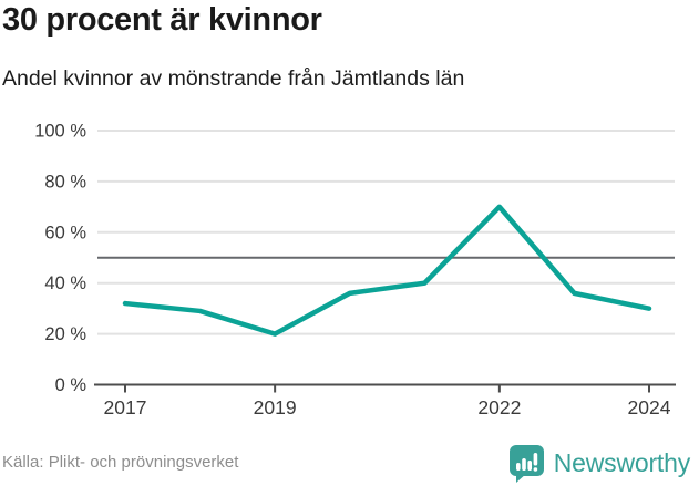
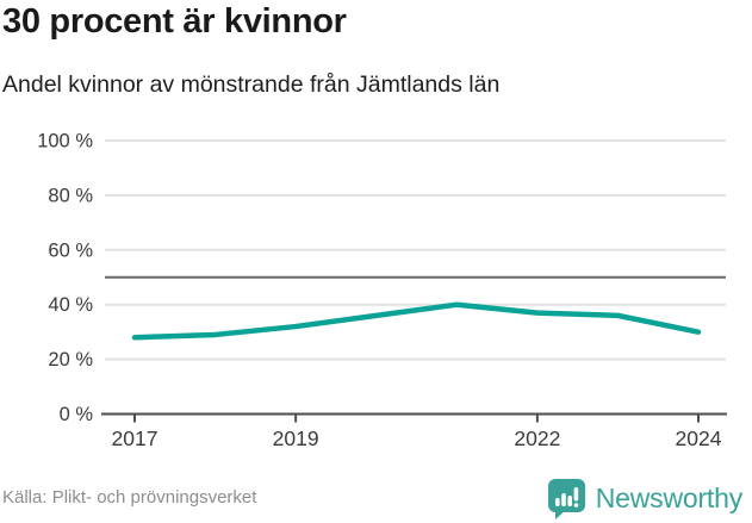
2017: 32% -> 28%
2019: 20% -> 32%
2022: 70% -> 37%
